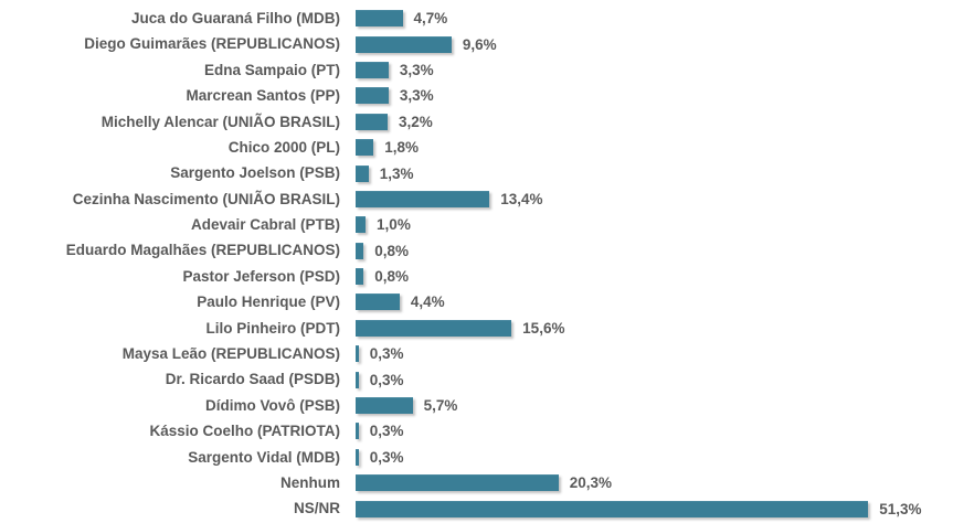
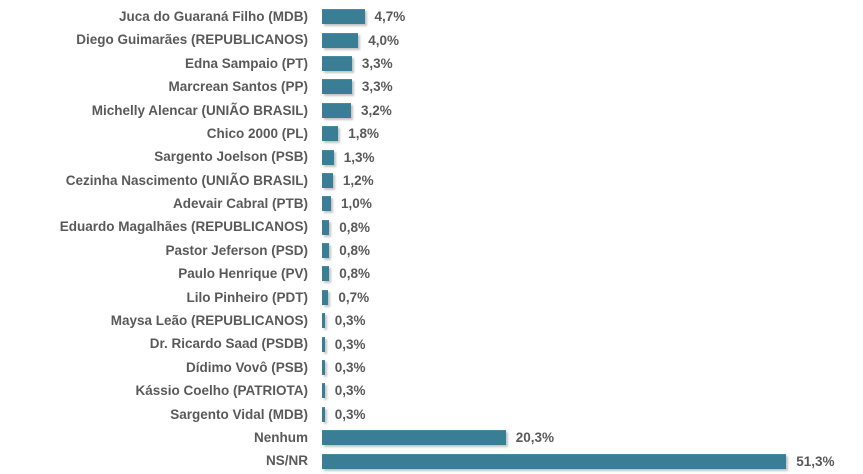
Diego Guimarães (REPUBLICANOS): 9,6% -> 4,0%
Cezinha Nascimento (UNIÃO BRASIL): 13,4% -> 1,2%
Paulo Henrique (PV): 4,4% -> 0,8%
Lilo Pinheiro (PDT): 15,6% -> 0,7%
Dídimo Vovô (PSB): 5,7% -> 0,3%
